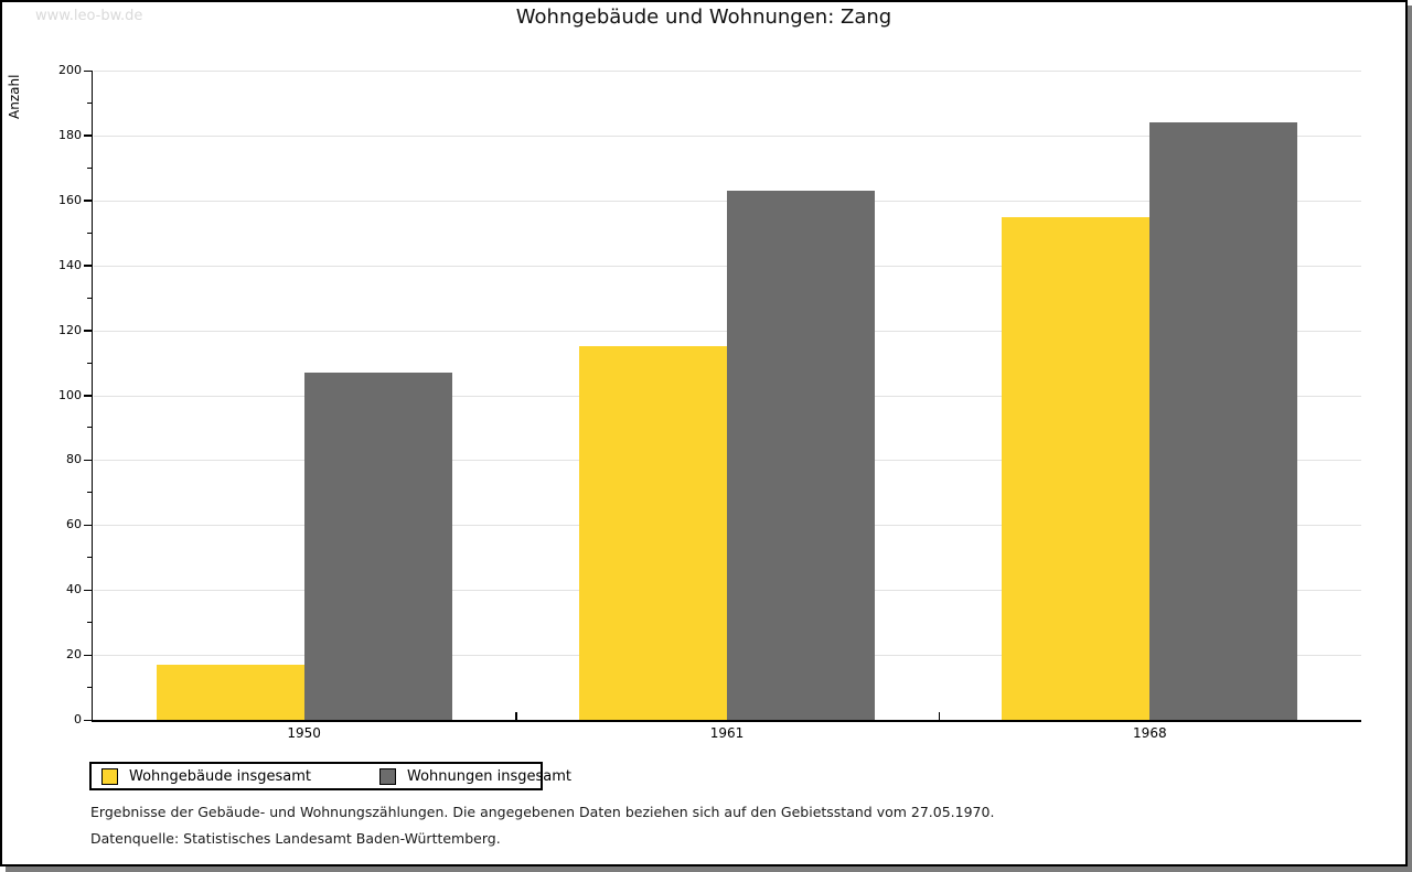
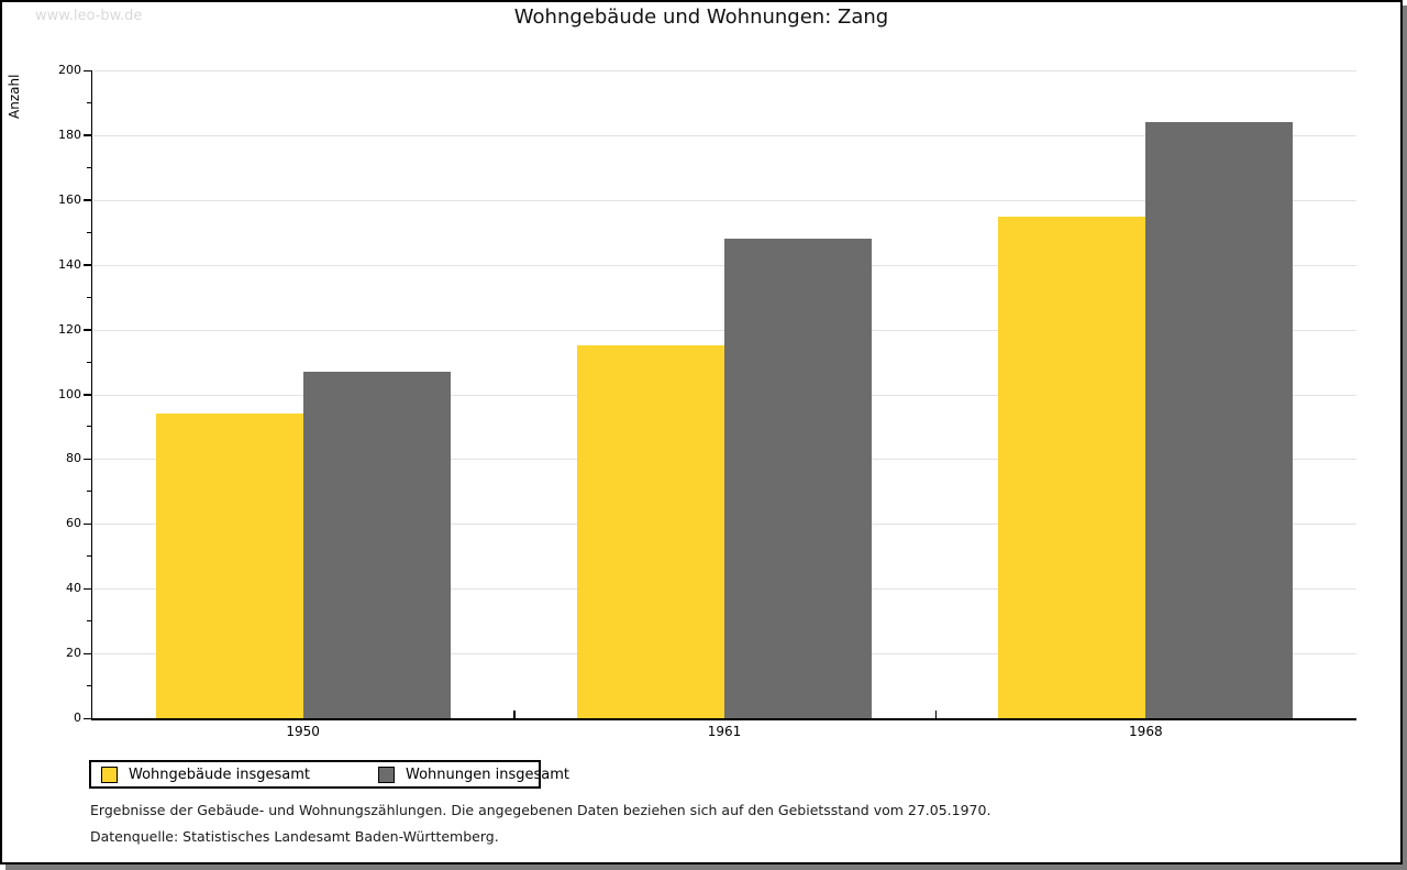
Wohngebäude insgesamt/1950: 17 -> 94
Wohnungen insgesamt/1961: 163 -> 148
